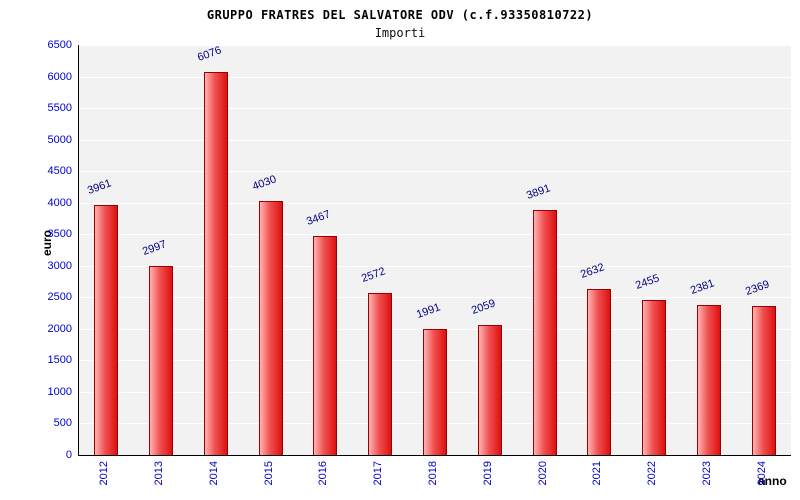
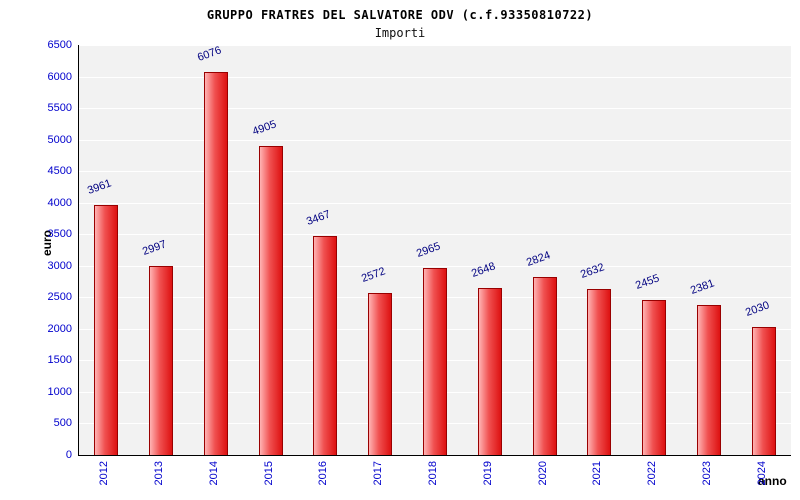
2015: 4030 -> 4905
2018: 1991 -> 2965
2019: 2059 -> 2648
2020: 3891 -> 2824
2024: 2369 -> 2030
